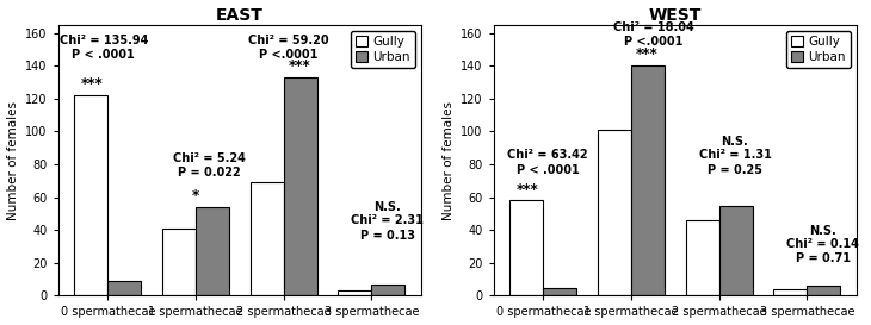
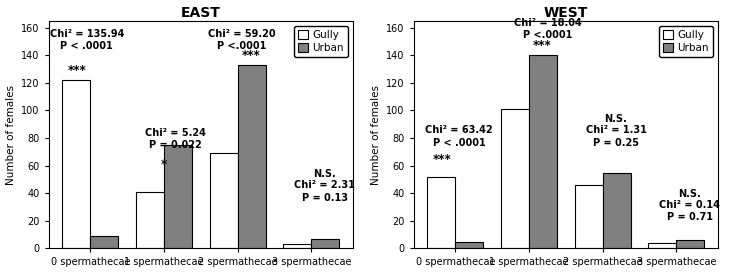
EAST/Urban/1 spermathecae: 54 -> 75
WEST/Gully/0 spermathecae: 58 -> 52
